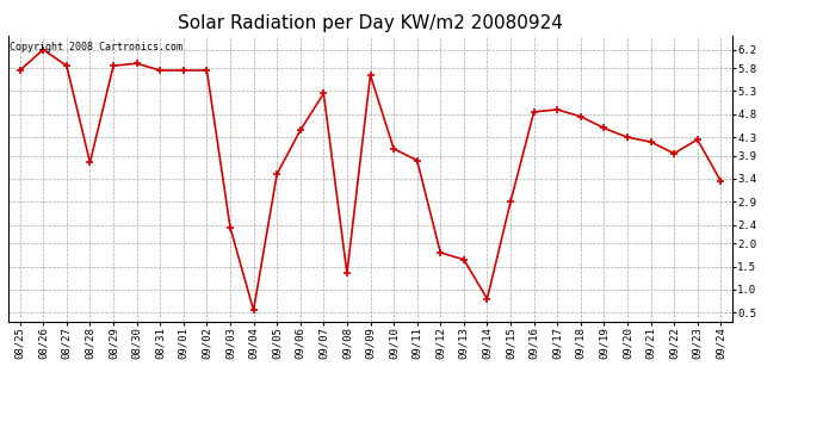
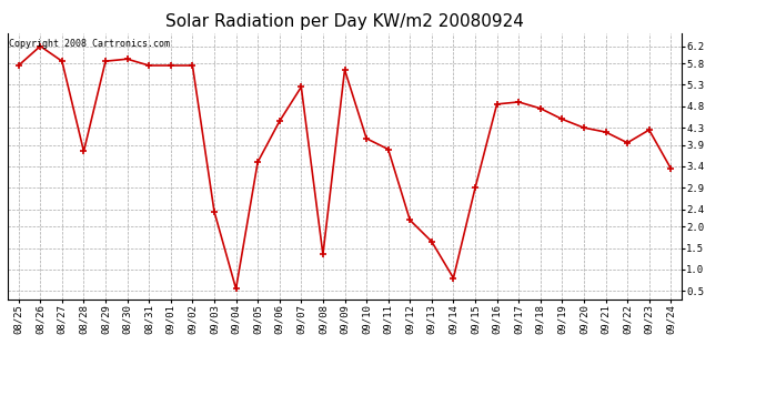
09/12: 1.80 -> 2.15
